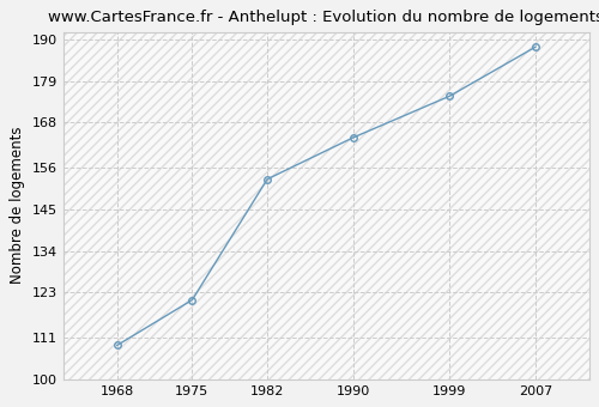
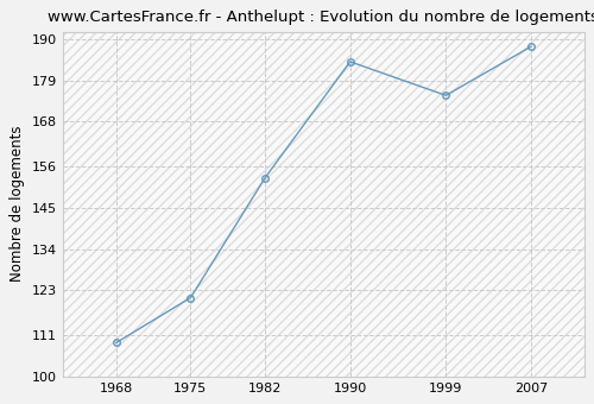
1990: 164 -> 184
